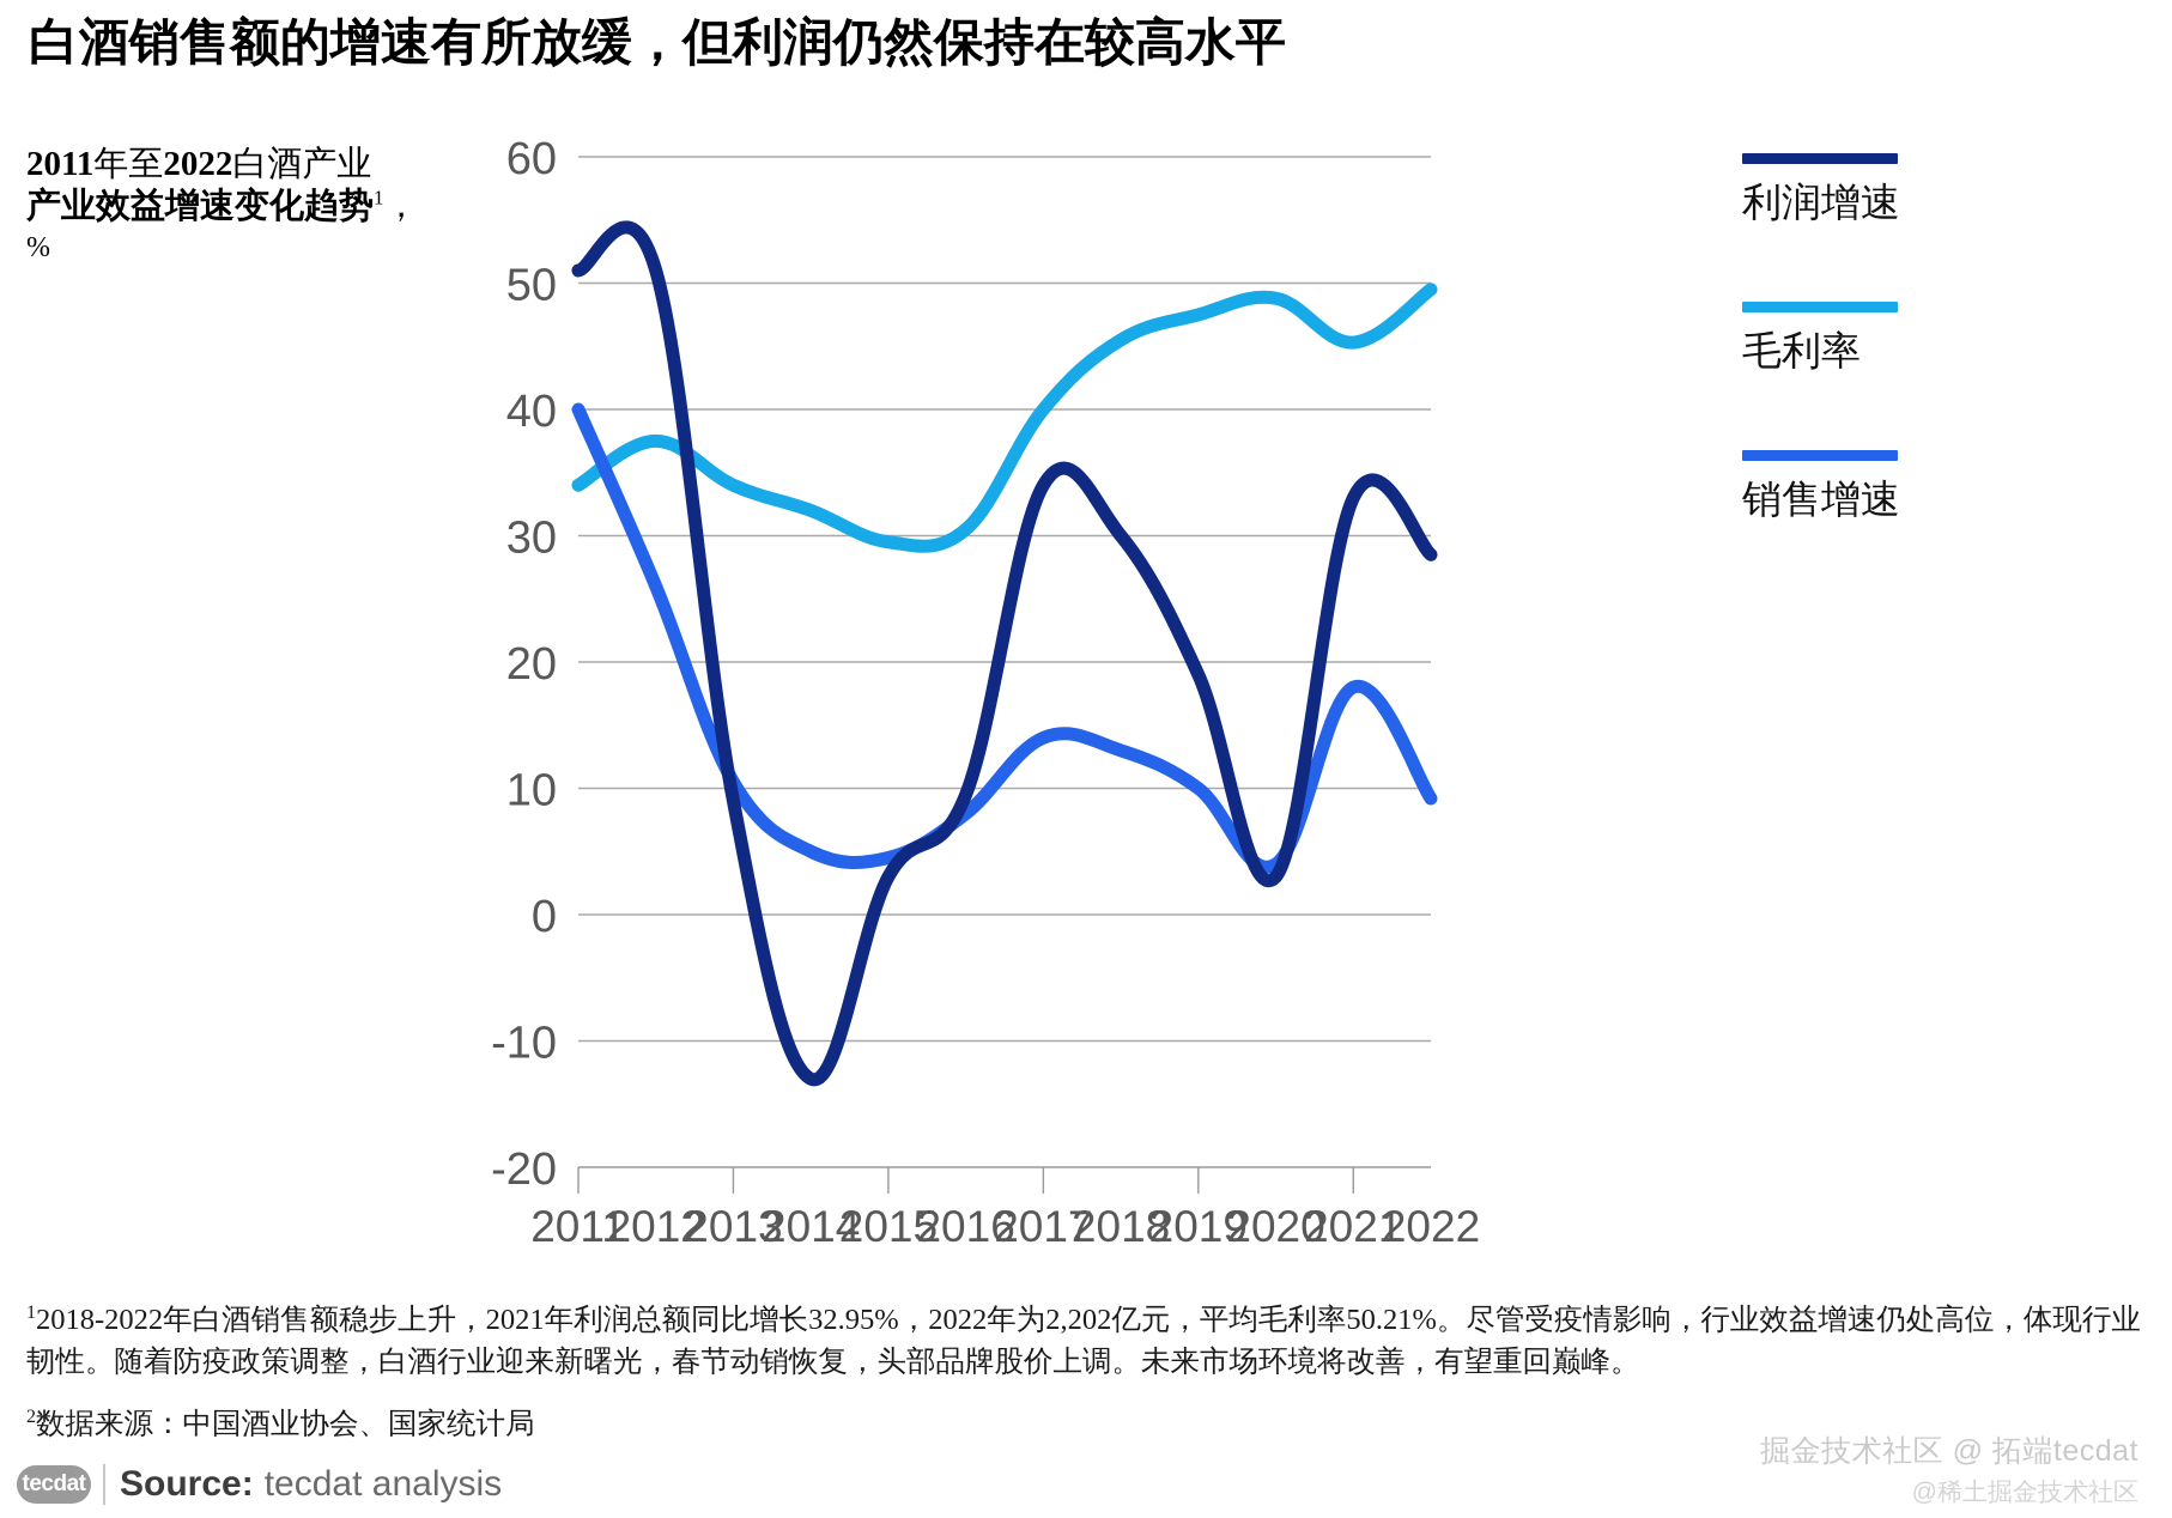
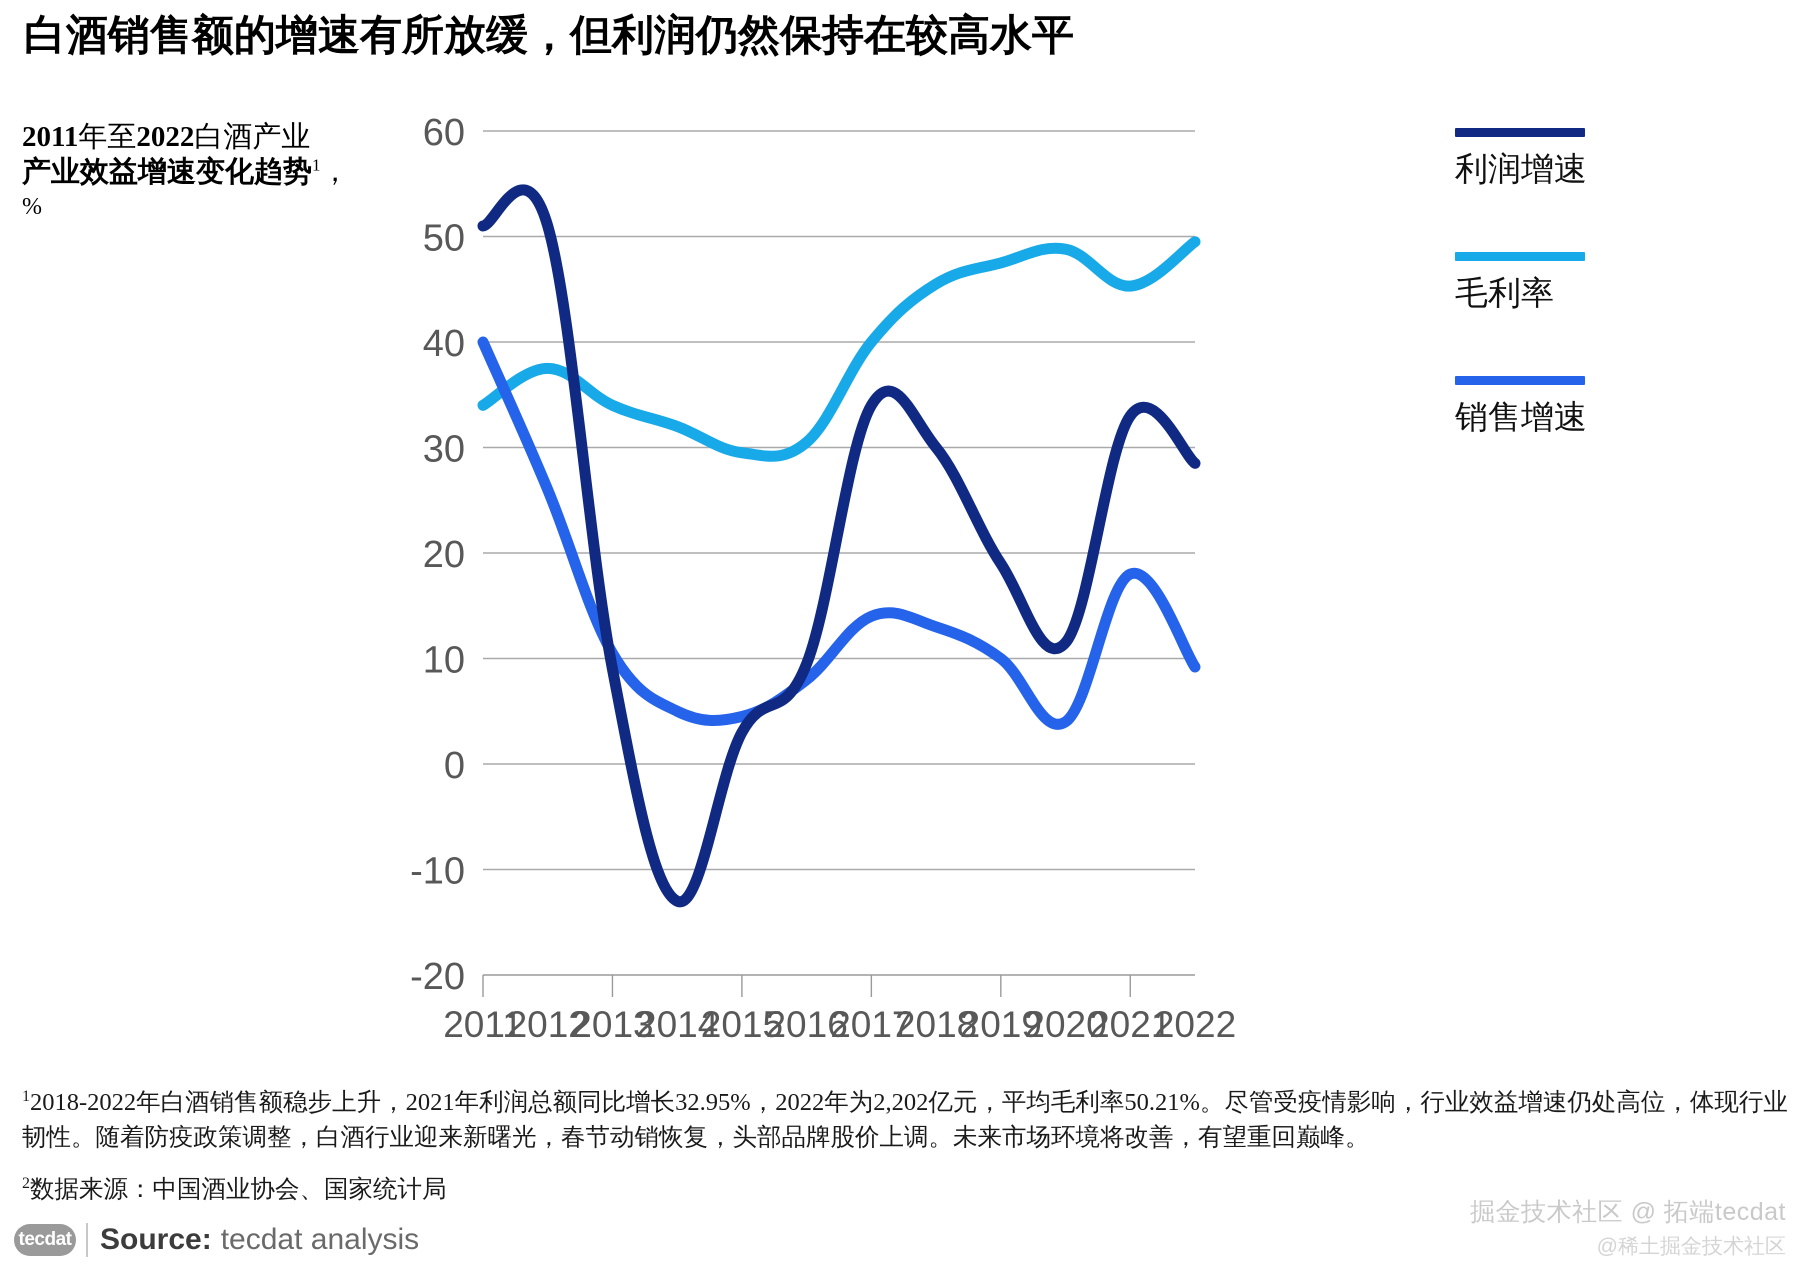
利润增速/2020: 3.0 -> 11.5
